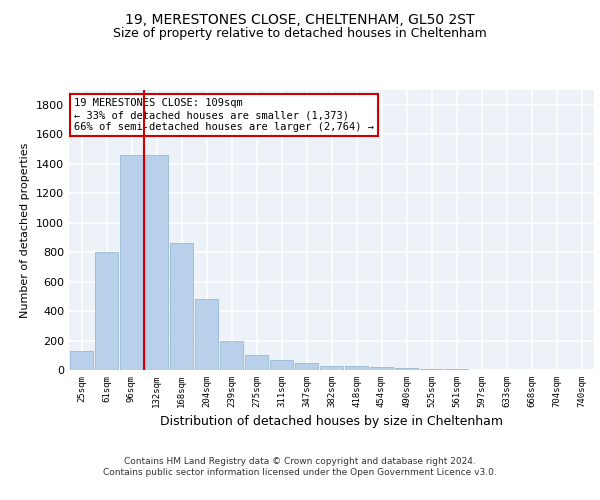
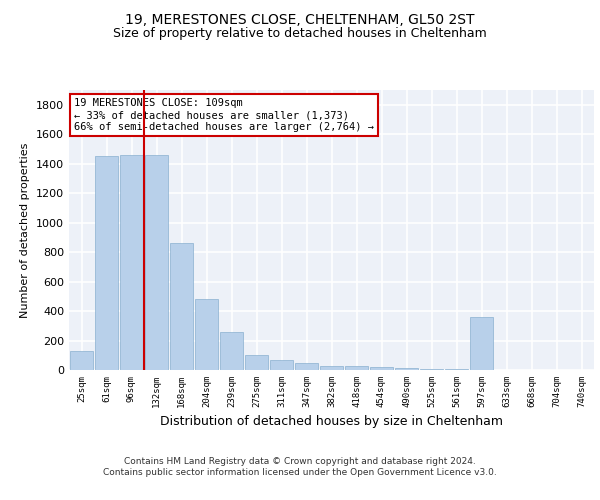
61sqm: 800 -> 1450
239sqm: 200 -> 260
597sqm: 0 -> 360
